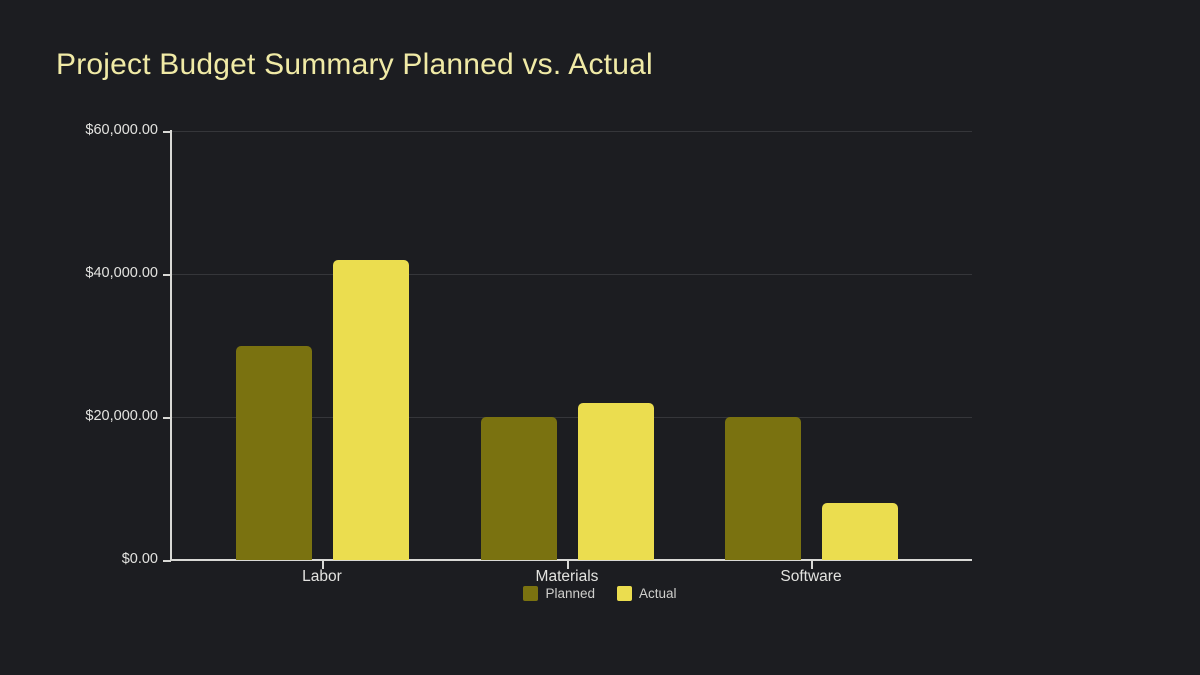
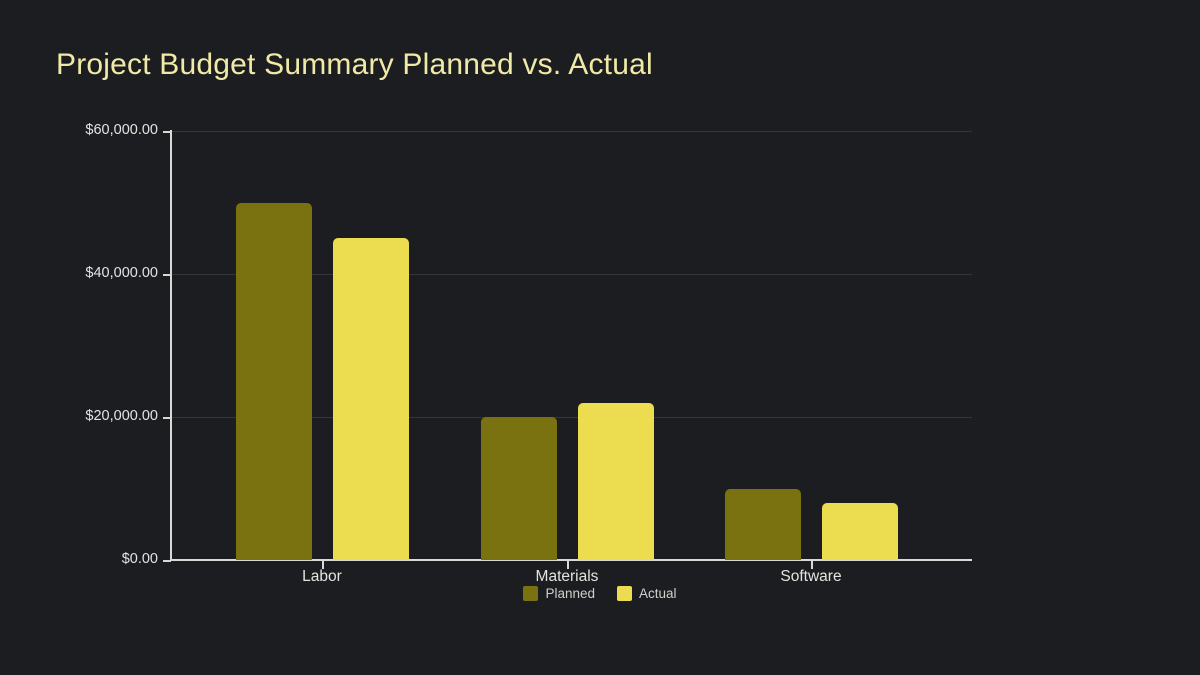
Planned/Labor: $30000 -> $50000
Actual/Labor: $42000 -> $45000
Planned/Software: $20000 -> $10000
